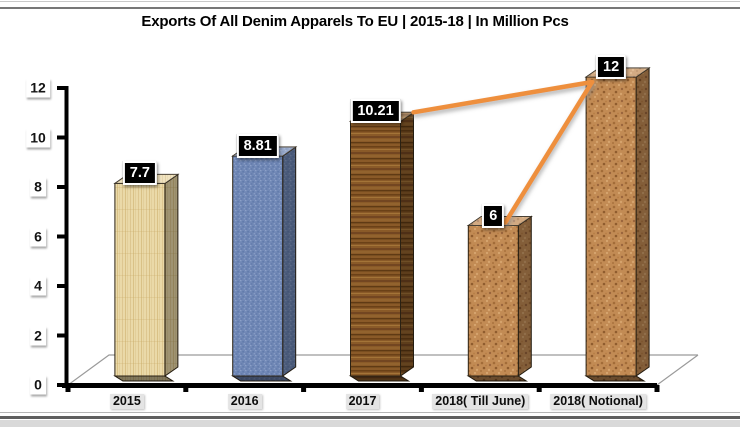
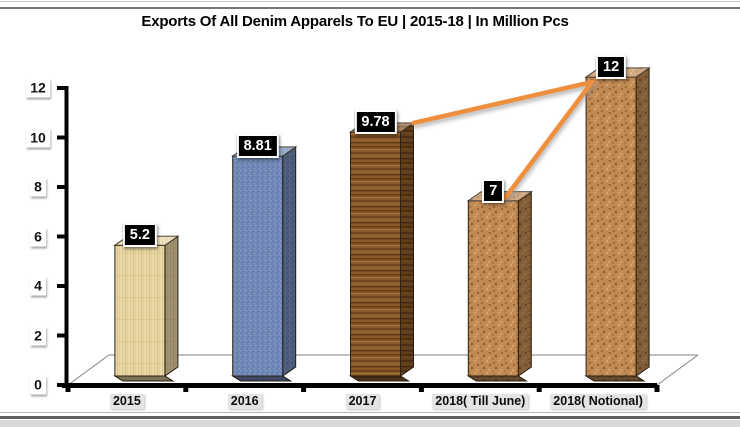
2015: 7.7 -> 5.2
2017: 10.21 -> 9.78
2018( Till June): 6 -> 7
